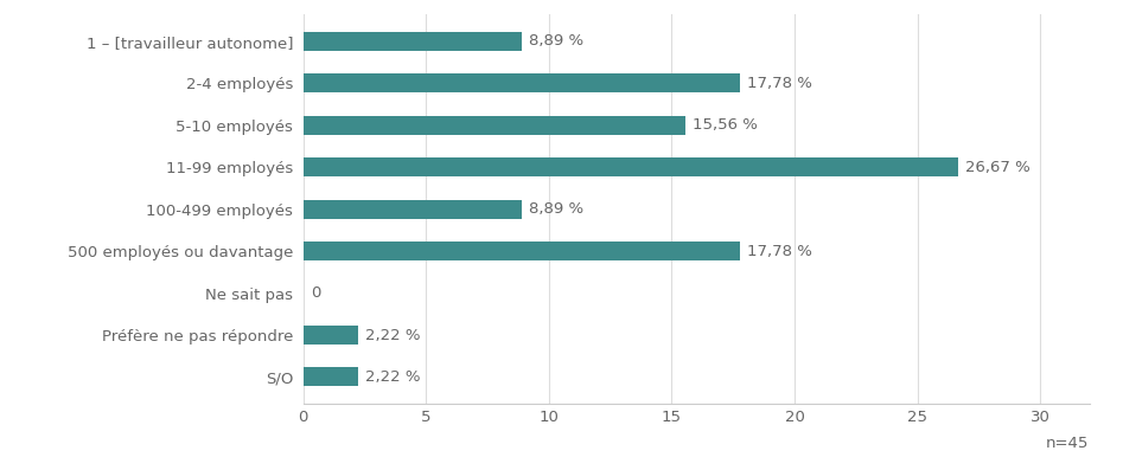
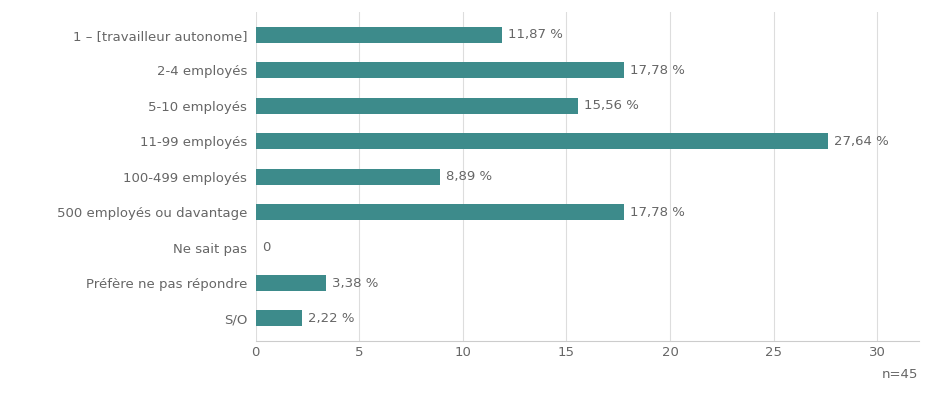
1 – [travailleur autonome]: 8,89 -> 11,87
11-99 employés: 26,67 -> 27,64
Préfère ne pas répondre: 2,22 -> 3,38
